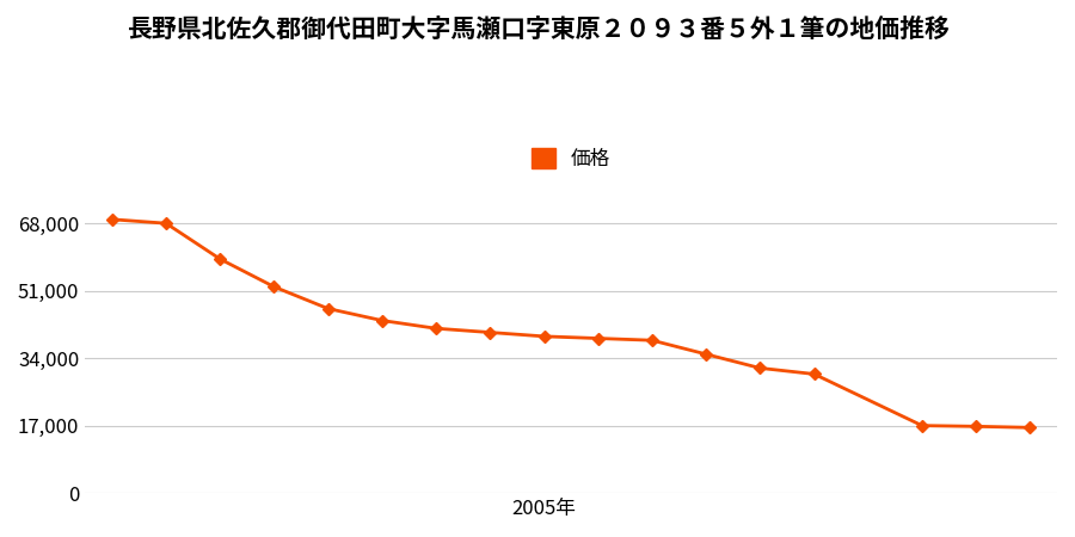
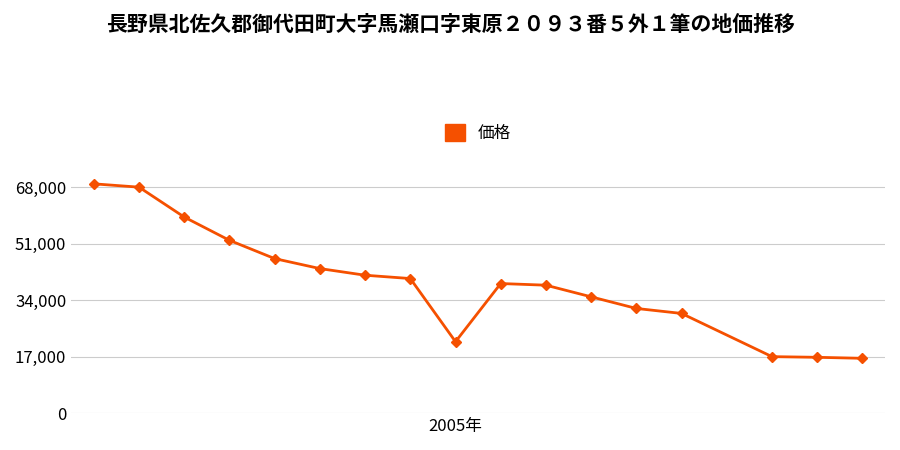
2005年: 39,500 -> 21,500
